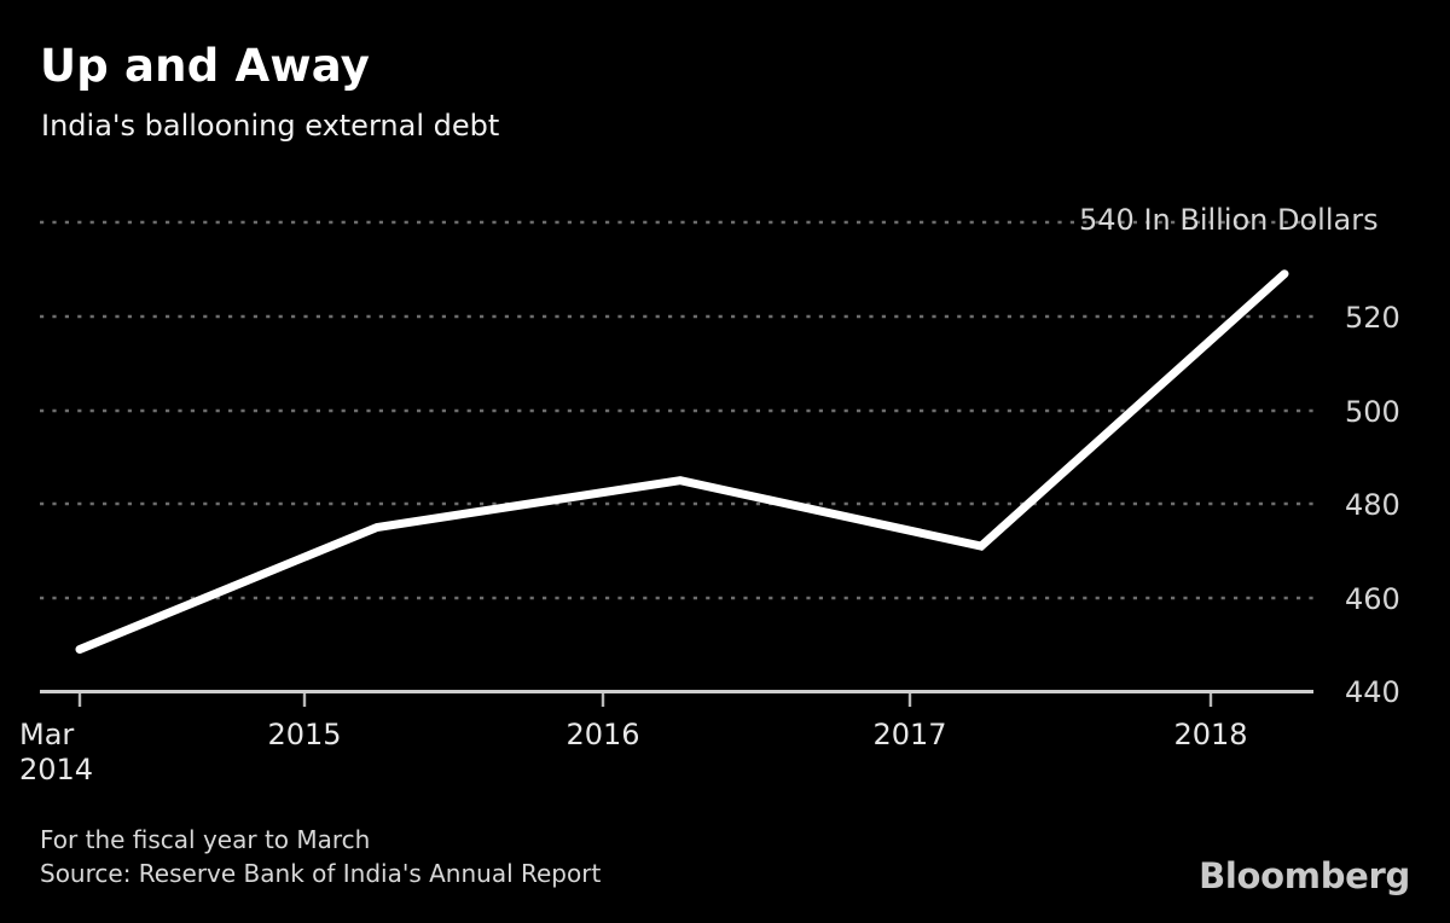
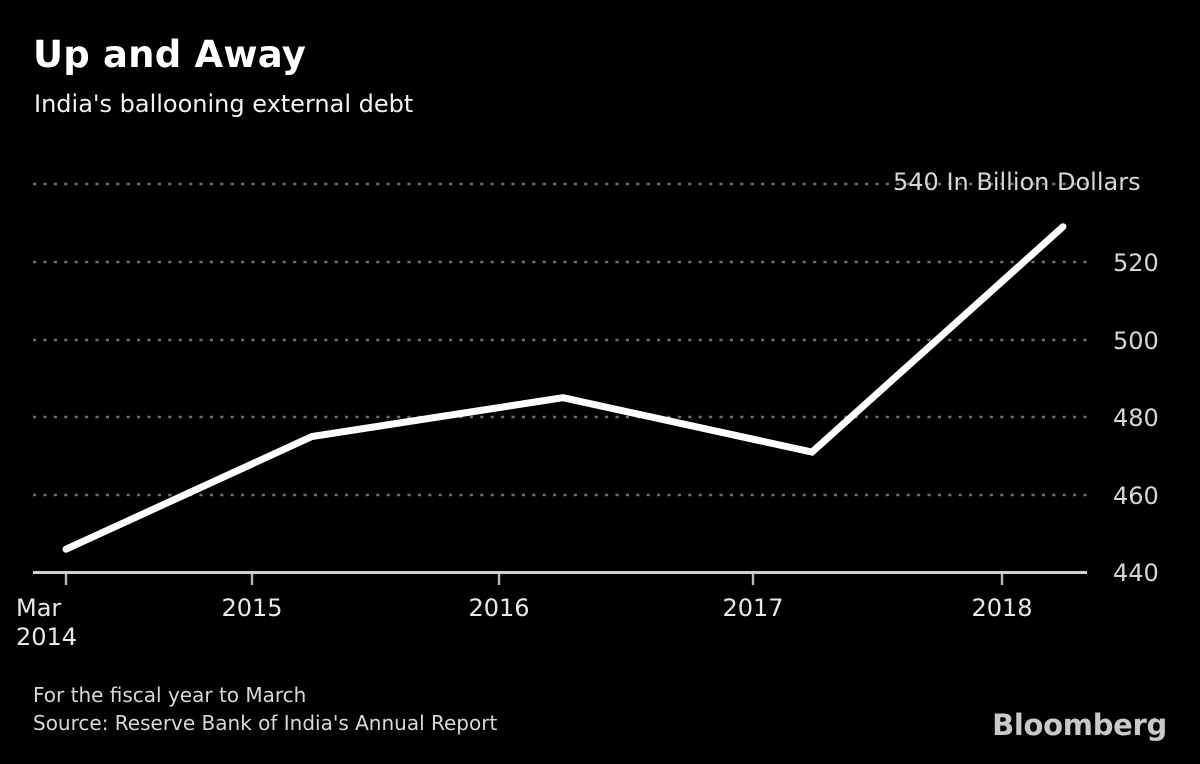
Mar 2014: 449 -> 446
